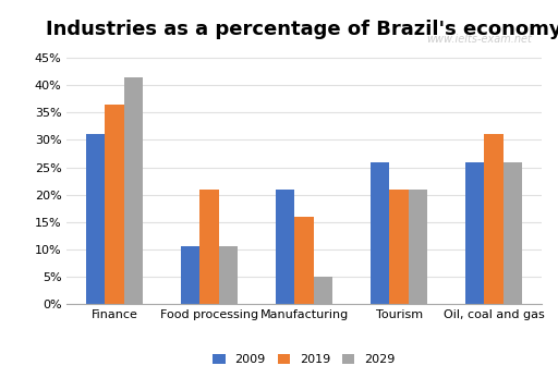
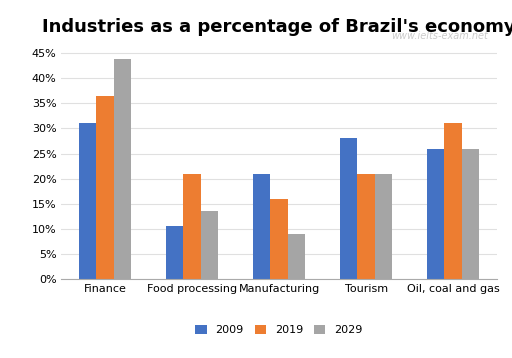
2029/Finance: 41.5% -> 43.8%
2029/Food processing: 10.5% -> 13.6%
2029/Manufacturing: 5.0% -> 9.0%
2009/Tourism: 26.0% -> 28.0%
